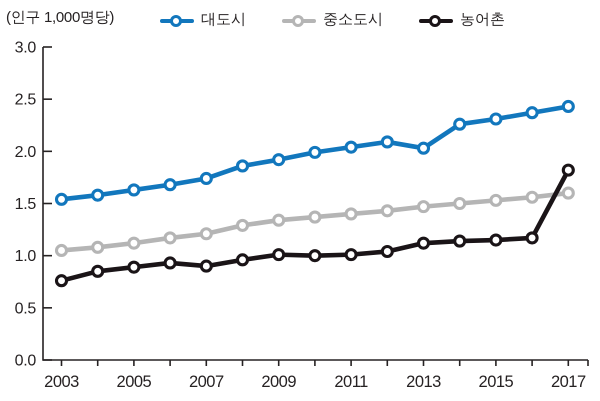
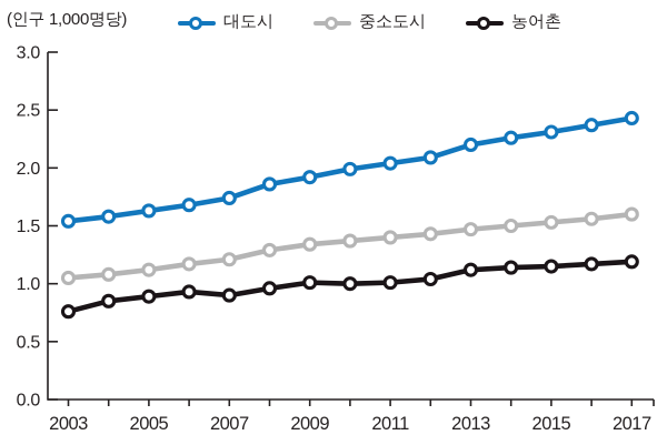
대도시/2013: 2.03 -> 2.20
농어촌/2017: 1.82 -> 1.19
